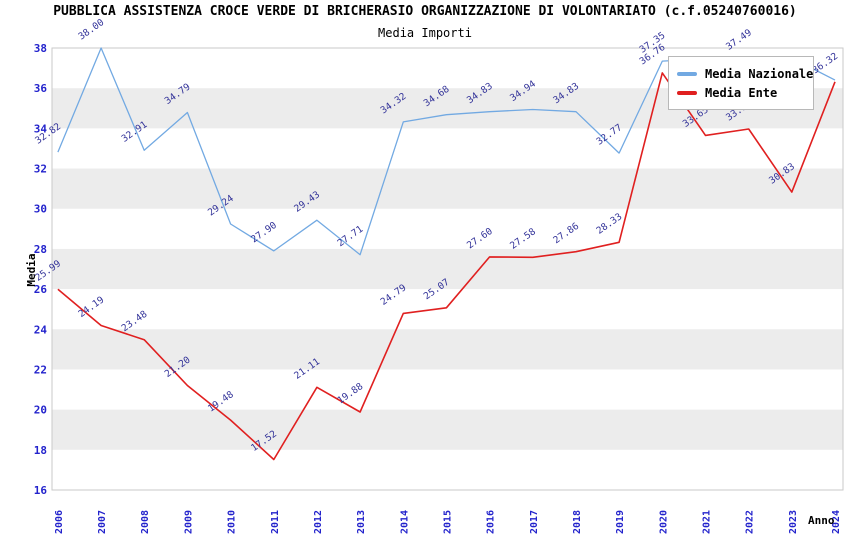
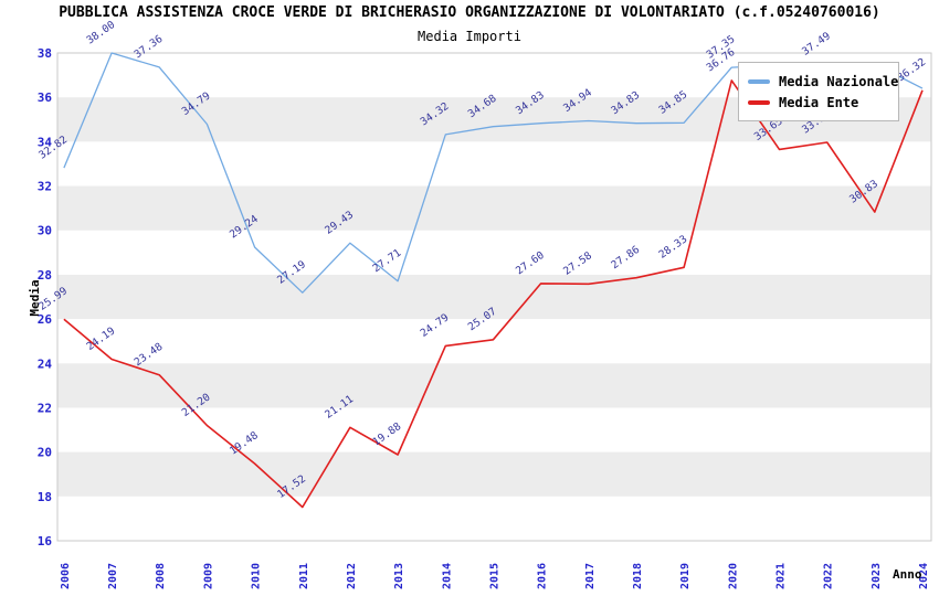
Media Nazionale/2008: 32.91 -> 37.36
Media Nazionale/2011: 27.90 -> 27.19
Media Nazionale/2019: 32.77 -> 34.85
